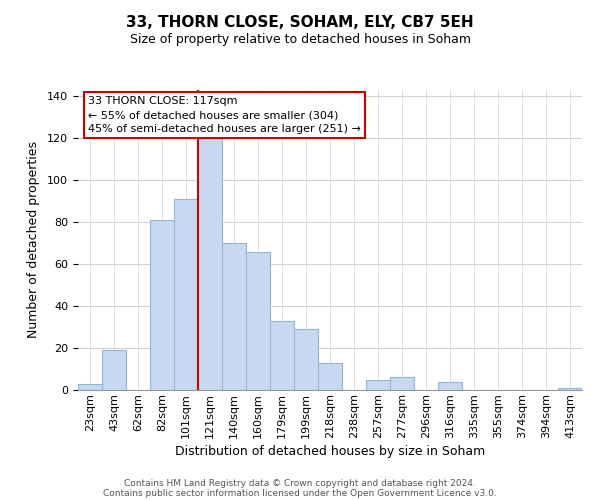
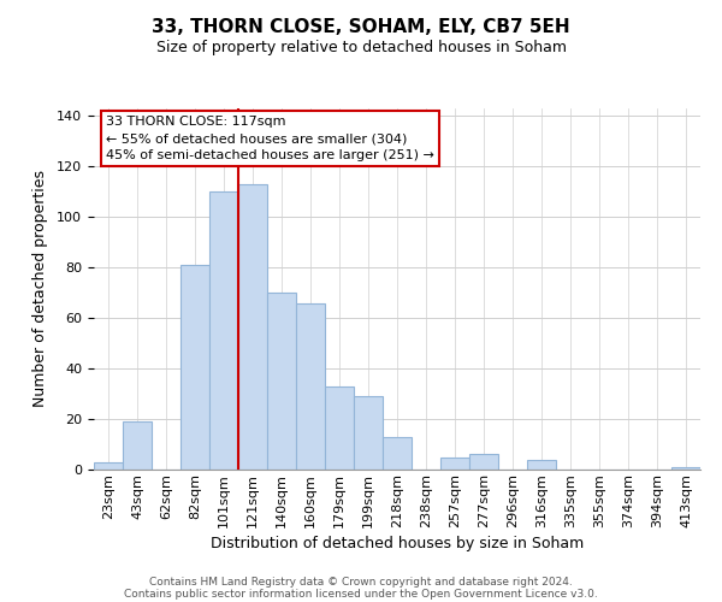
101sqm: 91 -> 110
121sqm: 120 -> 113
